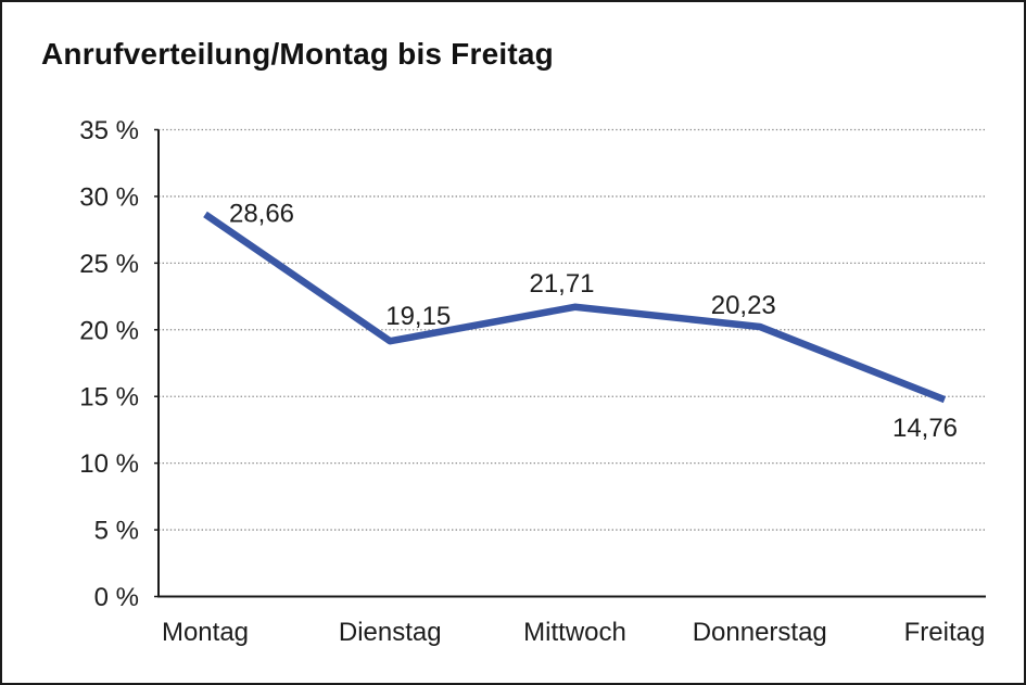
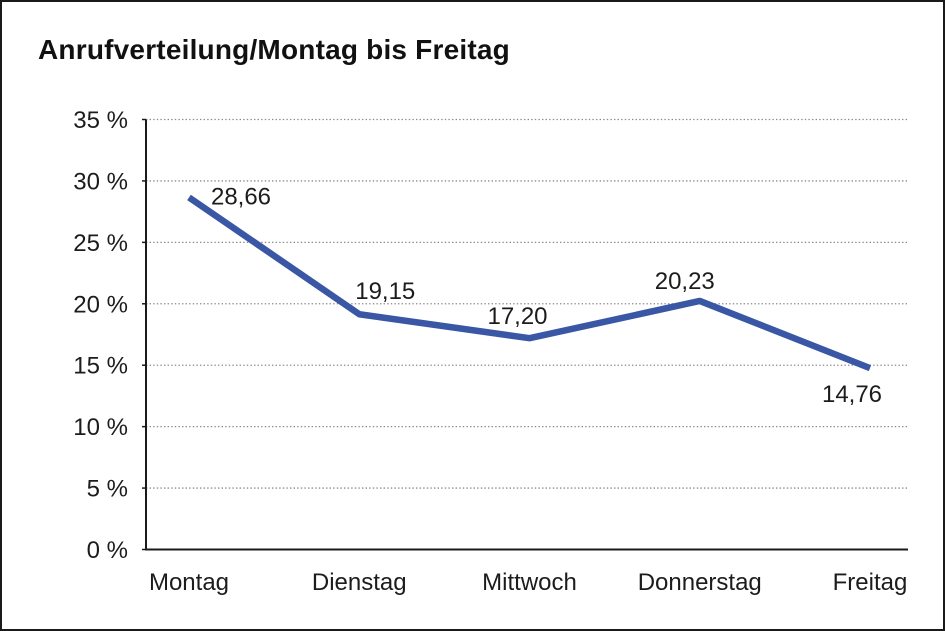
Mittwoch: 21,71 -> 17,20
